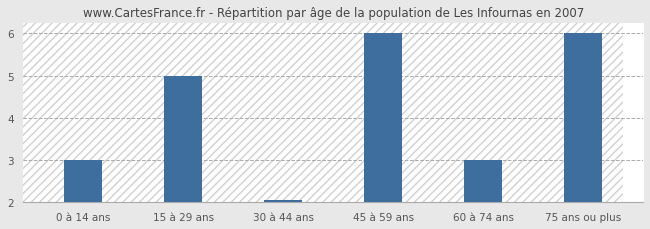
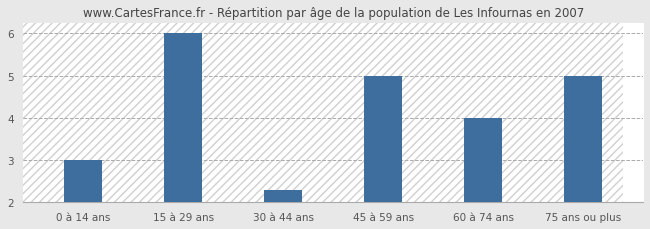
15 à 29 ans: 5.00 -> 6.00
30 à 44 ans: 2.05 -> 2.30
45 à 59 ans: 6.00 -> 5.00
60 à 74 ans: 3.00 -> 4.00
75 ans ou plus: 6.00 -> 5.00
